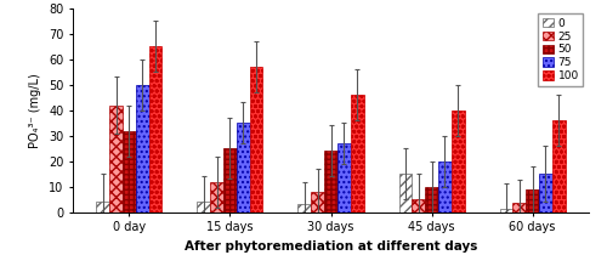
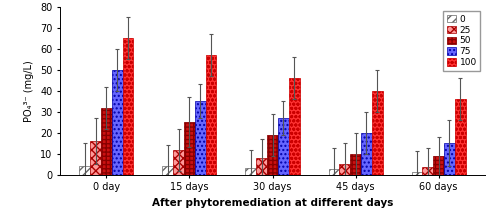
25/0 day: 42.0 -> 16.0
50/30 days: 24 -> 19
0/45 days: 15.0 -> 2.5
